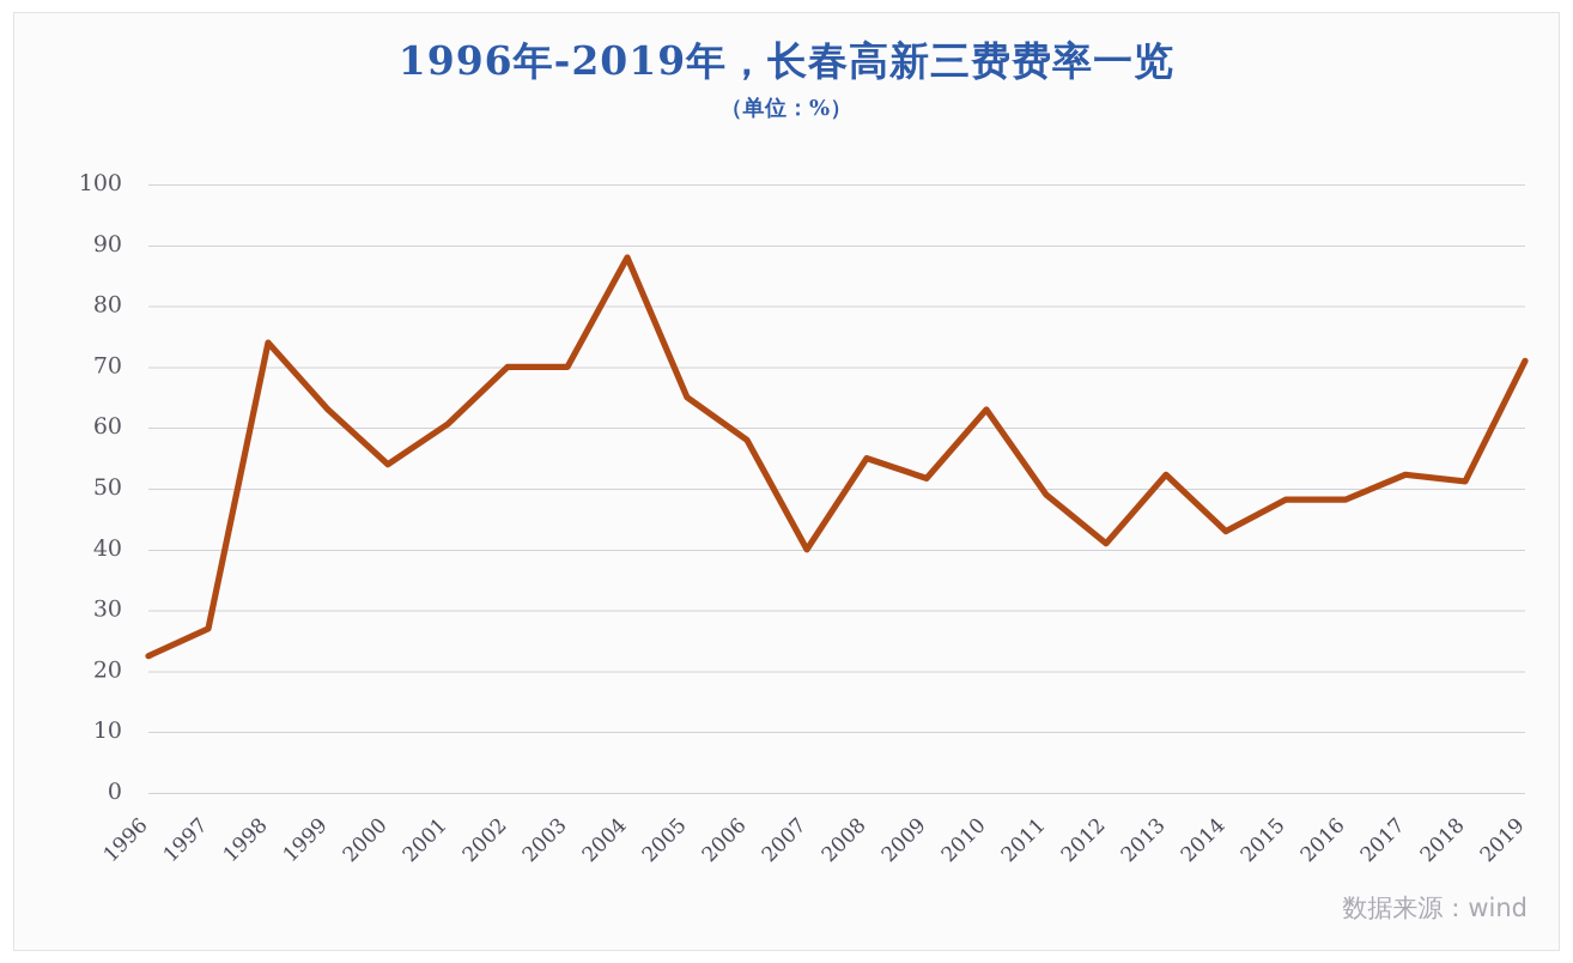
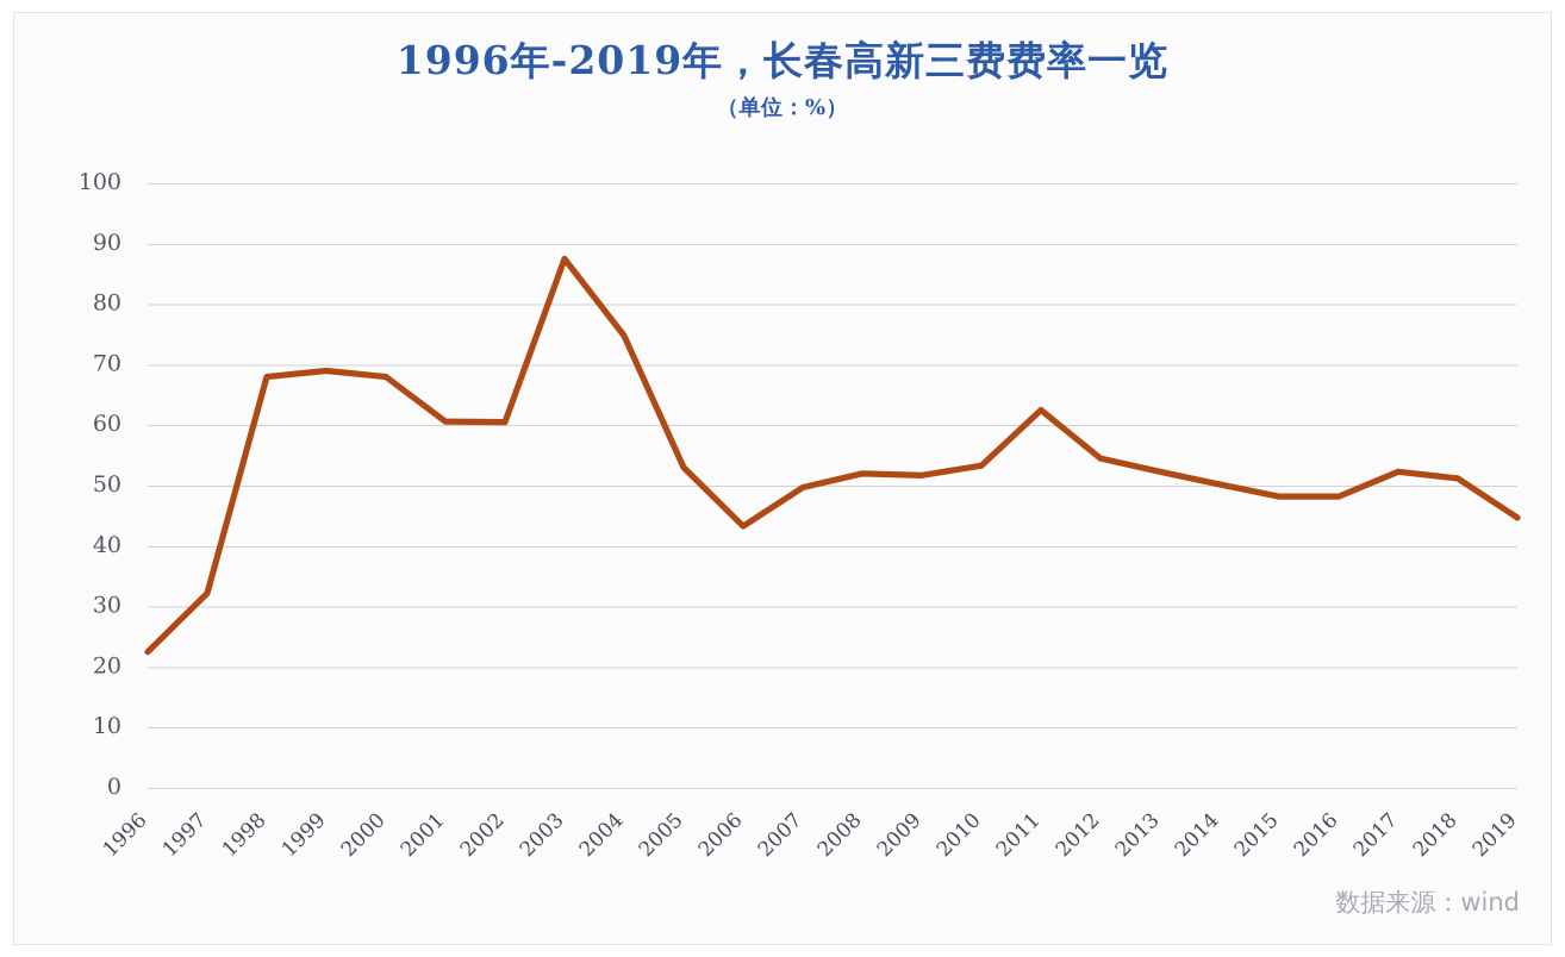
1997: 27 -> 32
1998: 74 -> 68
1999: 63 -> 69
2000: 54 -> 68
2002: 70 -> 60
2003: 70 -> 88
2004: 88 -> 75
2005: 65 -> 53
2006: 58 -> 43
2007: 40 -> 50
2008: 55 -> 52
2010: 63 -> 53
2011: 49 -> 62
2012: 41 -> 54
2014: 43 -> 50
2019: 71 -> 45
